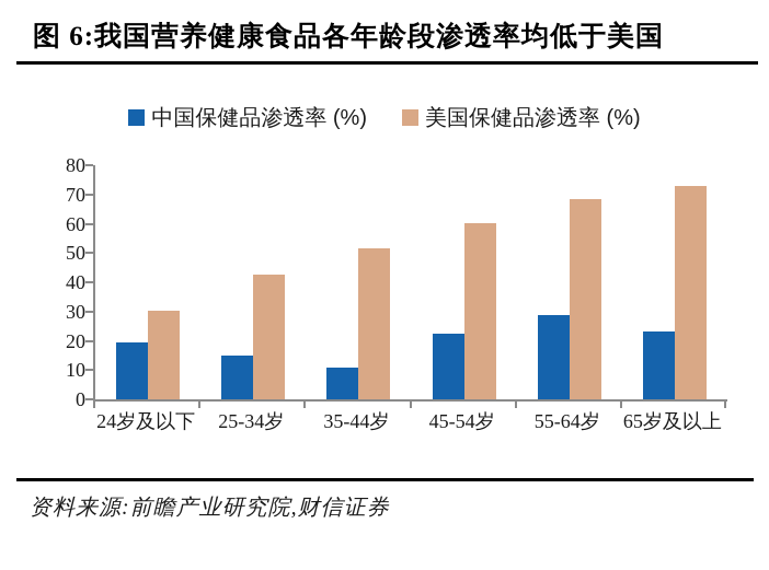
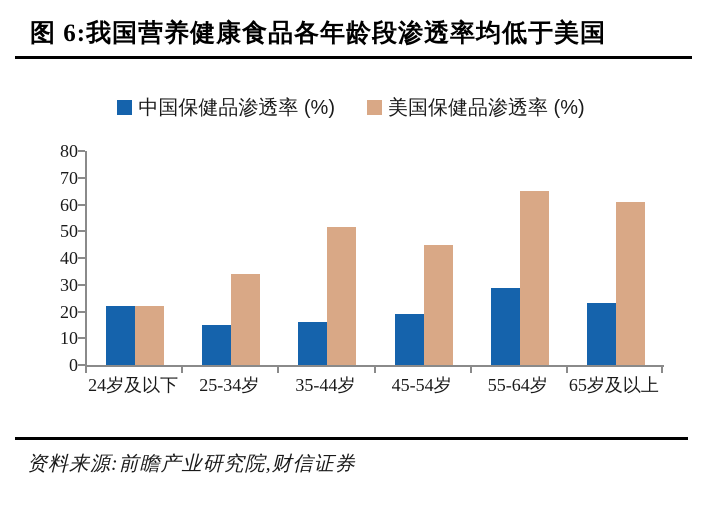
中国保健品渗透率 (%)/24岁及以下: 20 -> 22
美国保健品渗透率 (%)/24岁及以下: 30 -> 22
美国保健品渗透率 (%)/25-34岁: 43 -> 34
中国保健品渗透率 (%)/35-44岁: 11 -> 16
中国保健品渗透率 (%)/45-54岁: 22 -> 19
美国保健品渗透率 (%)/45-54岁: 60 -> 45
美国保健品渗透率 (%)/55-64岁: 68 -> 65
美国保健品渗透率 (%)/65岁及以上: 73 -> 61
